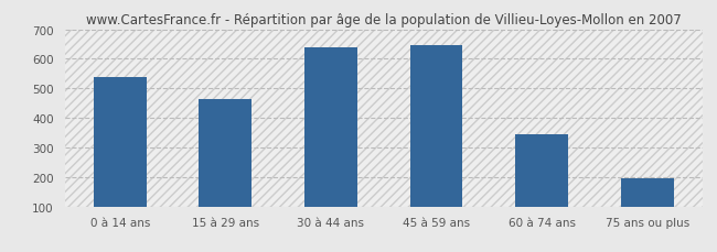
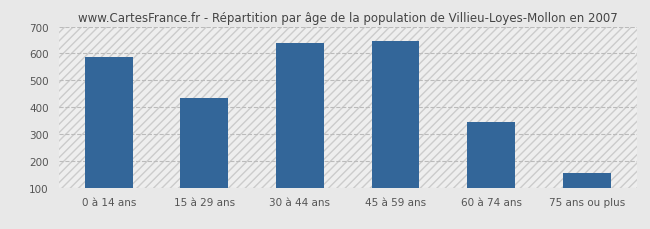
0 à 14 ans: 540 -> 585
15 à 29 ans: 465 -> 435
75 ans ou plus: 195 -> 155
